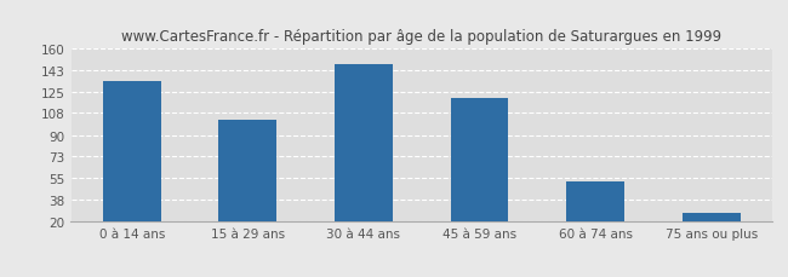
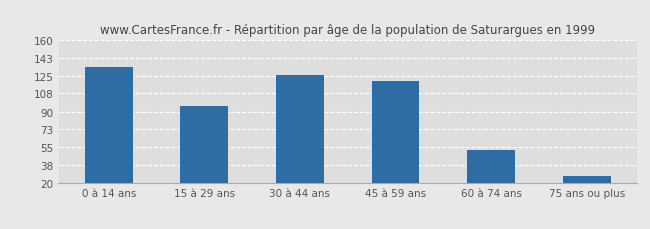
15 à 29 ans: 102 -> 96
30 à 44 ans: 148 -> 126
